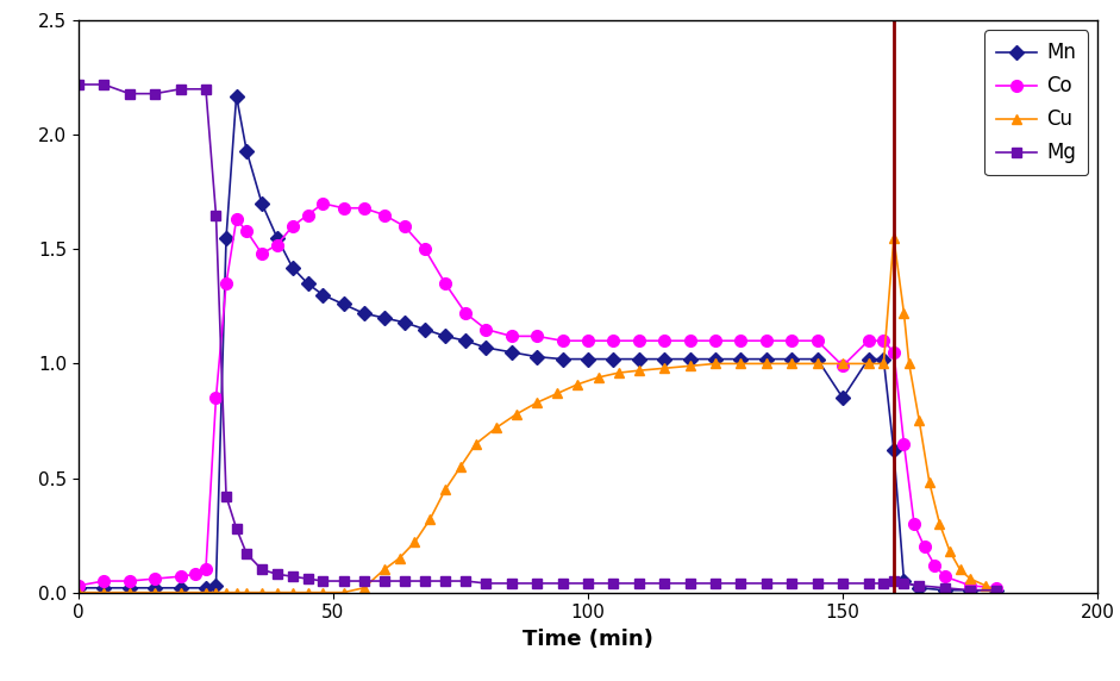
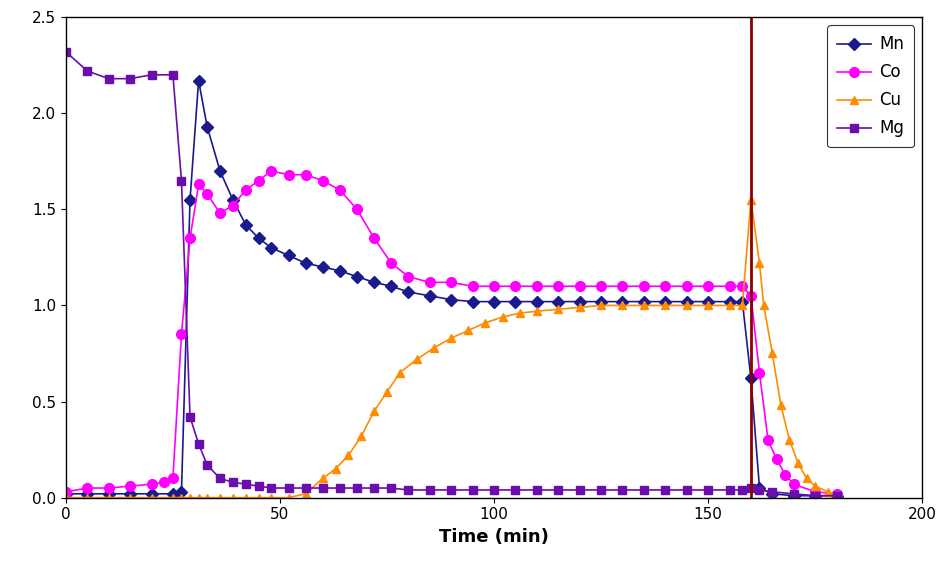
Mg/0: 2.22 -> 2.32
Mn/150: 0.85 -> 1.02
Co/150: 0.99 -> 1.10
